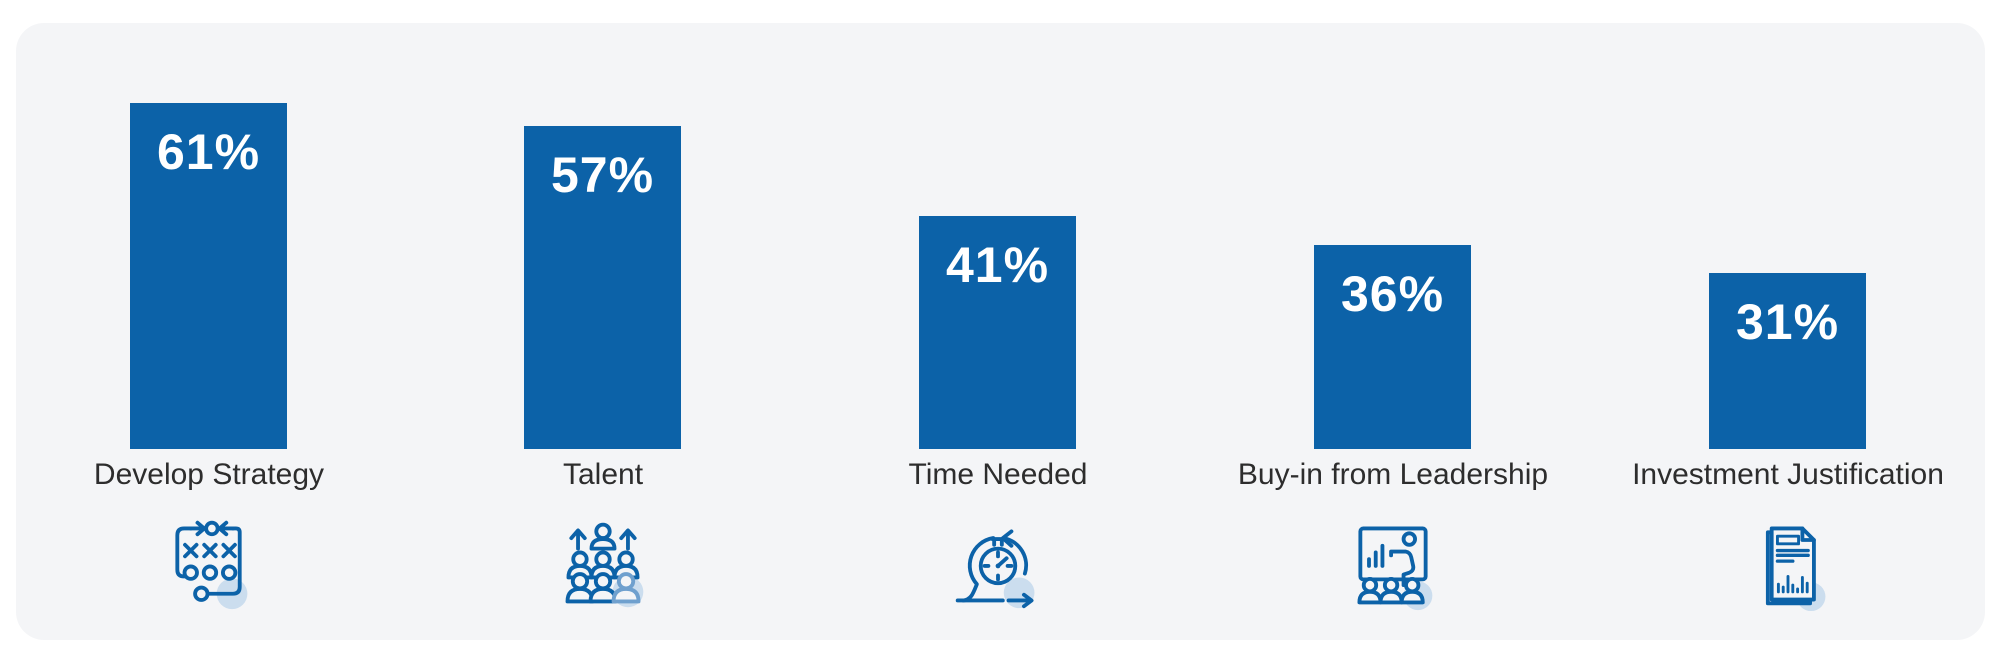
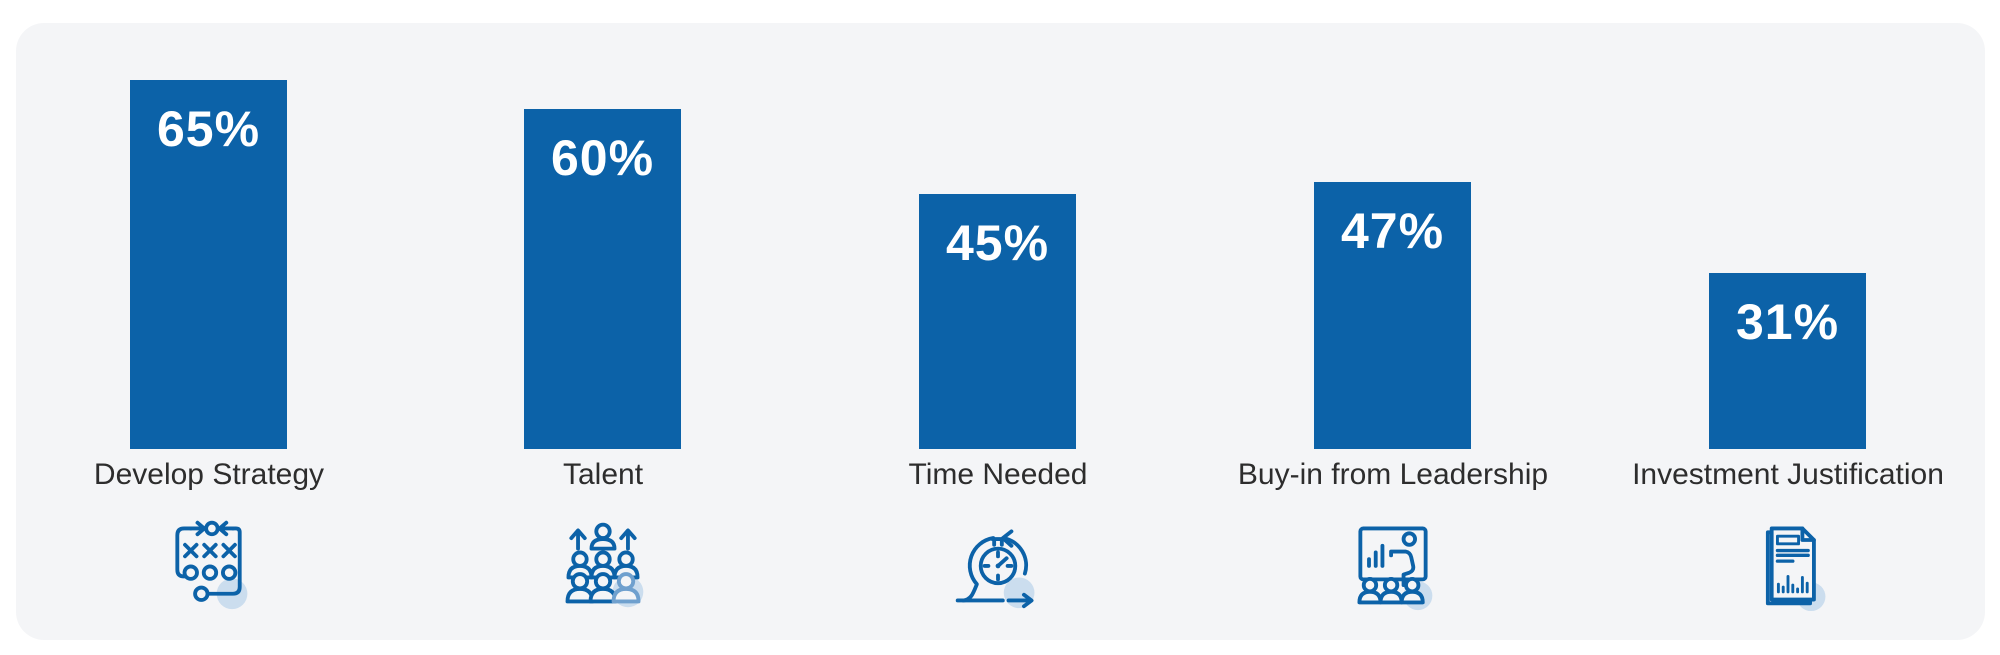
Develop Strategy: 61% -> 65%
Talent: 57% -> 60%
Time Needed: 41% -> 45%
Buy-in from Leadership: 36% -> 47%
